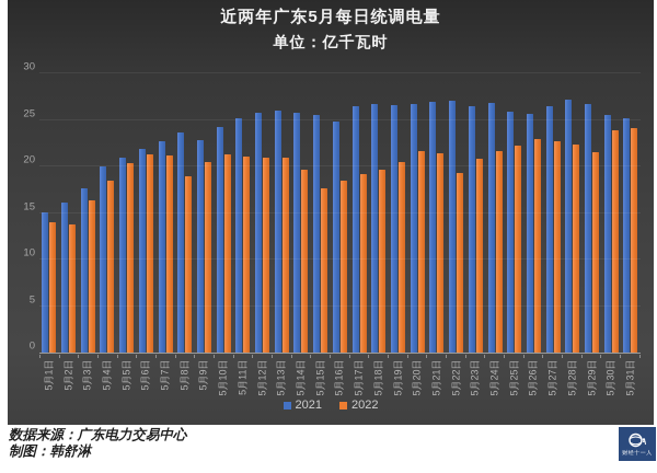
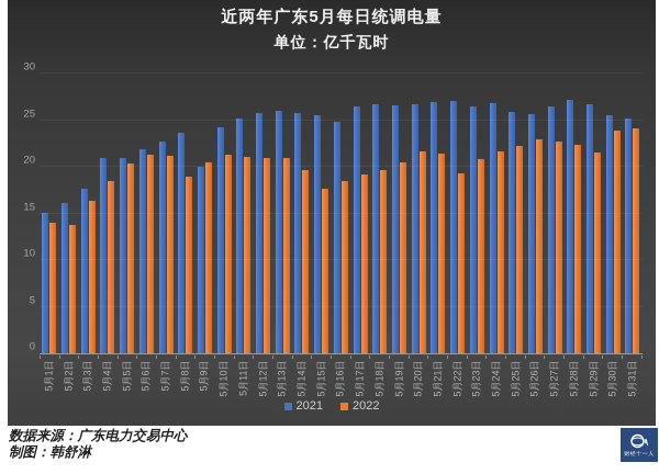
2021/5月4日: 20 -> 21
2021/5月9日: 23 -> 20
